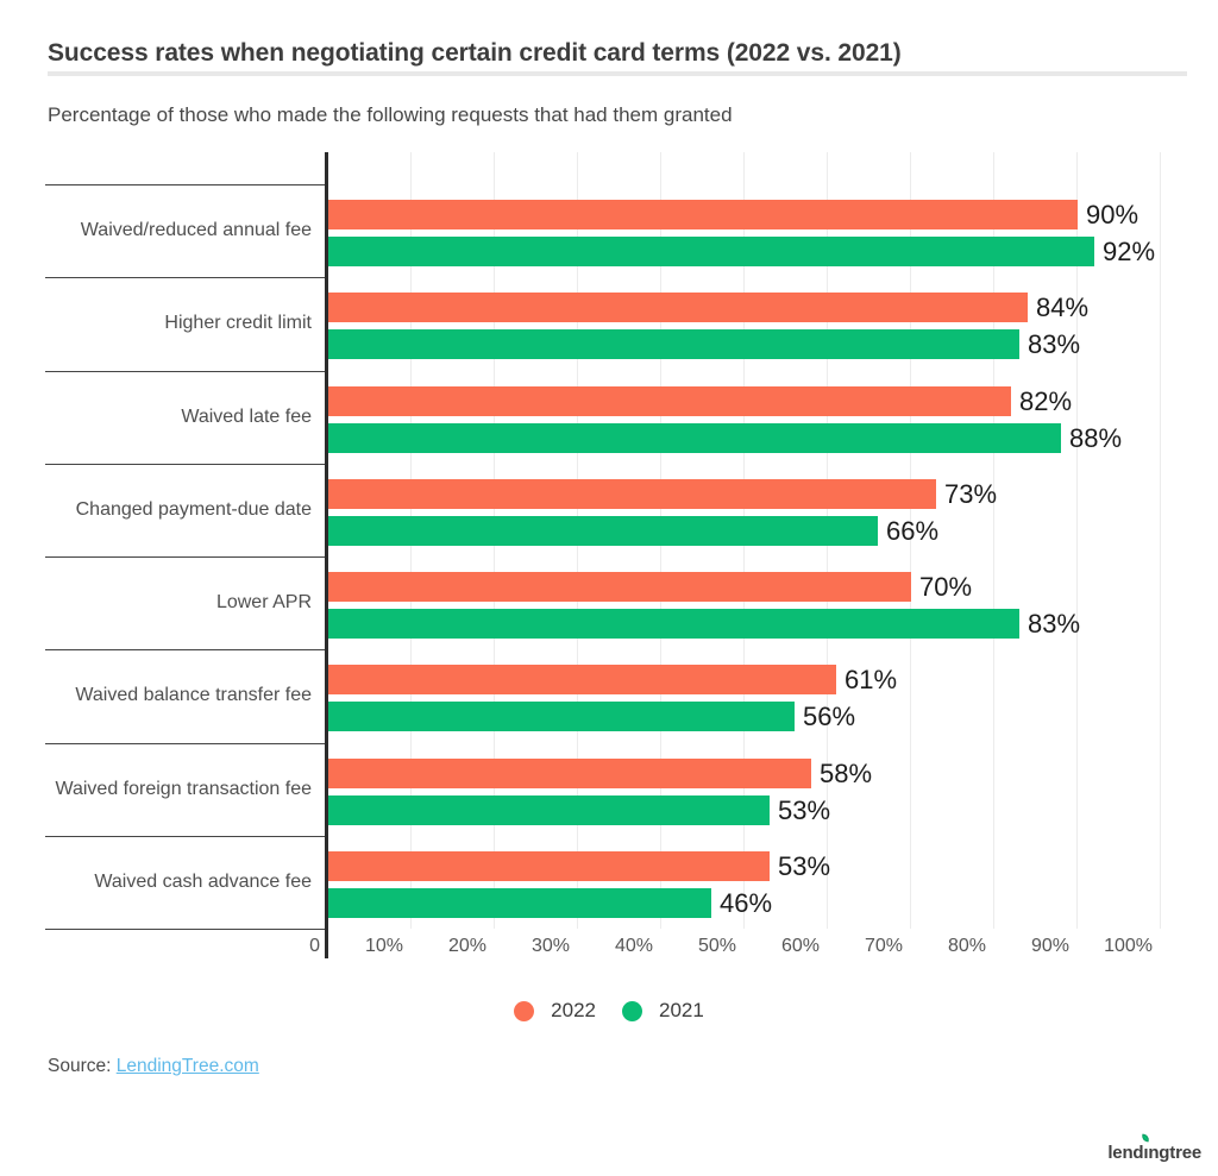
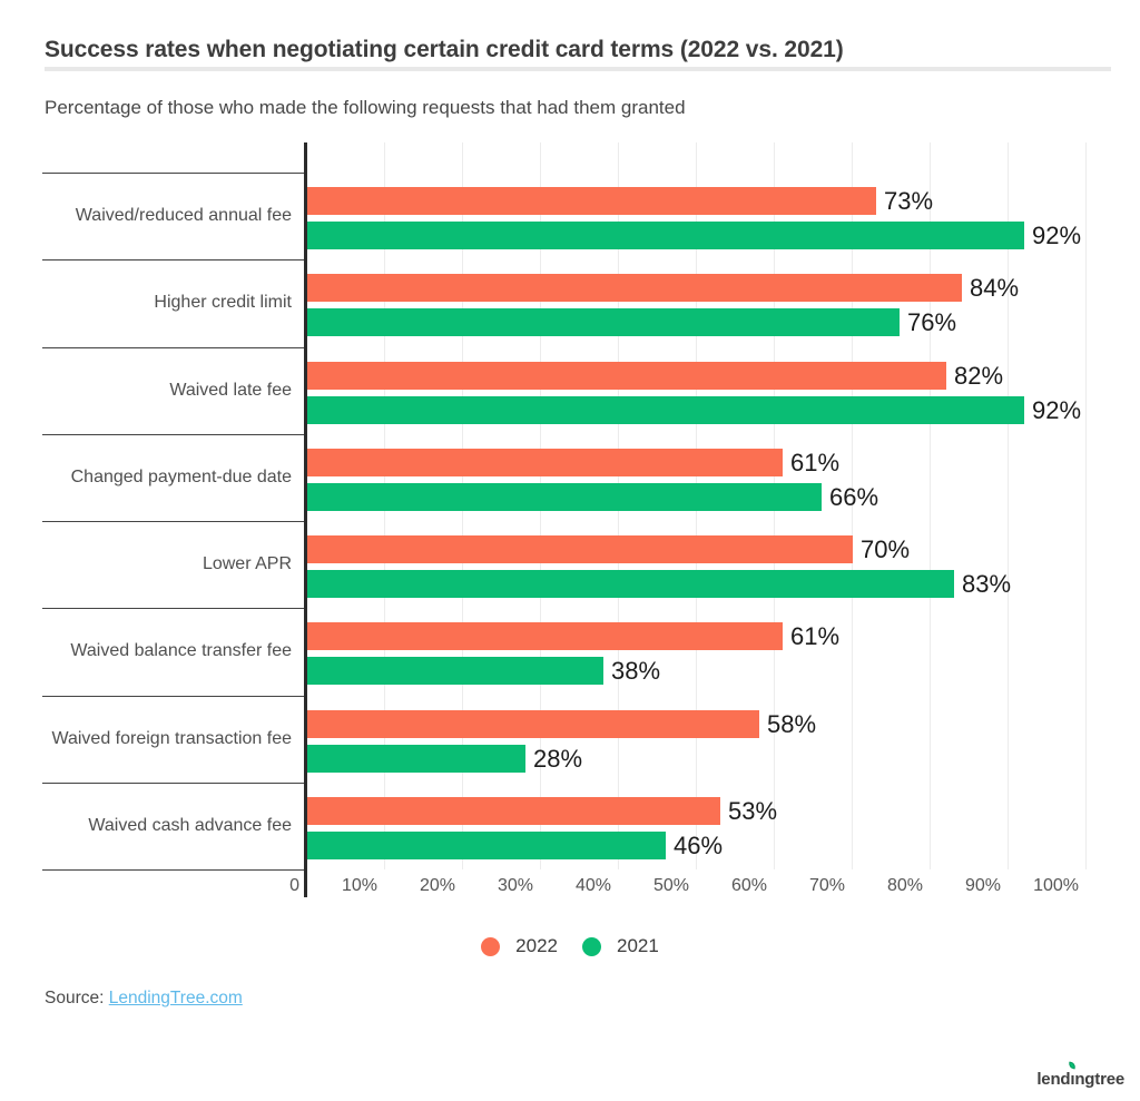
2022/Waived/reduced annual fee: 90% -> 73%
2021/Higher credit limit: 83% -> 76%
2021/Waived late fee: 88% -> 92%
2022/Changed payment-due date: 73% -> 61%
2021/Waived balance transfer fee: 56% -> 38%
2021/Waived foreign transaction fee: 53% -> 28%
